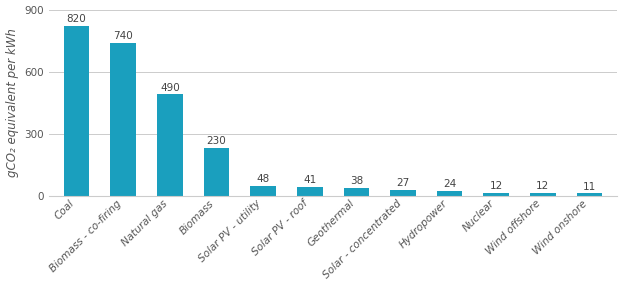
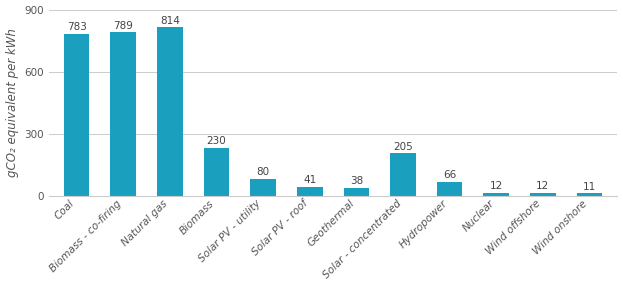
Coal: 820 -> 783
Biomass - co-firing: 740 -> 789
Natural gas: 490 -> 814
Solar PV - utility: 48 -> 80
Solar - concentrated: 27 -> 205
Hydropower: 24 -> 66
